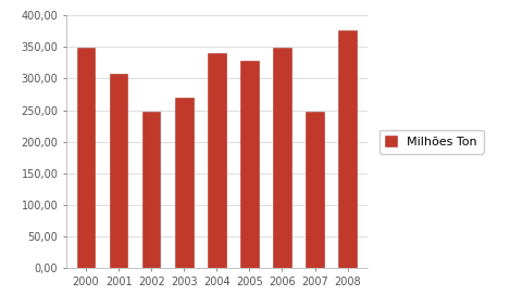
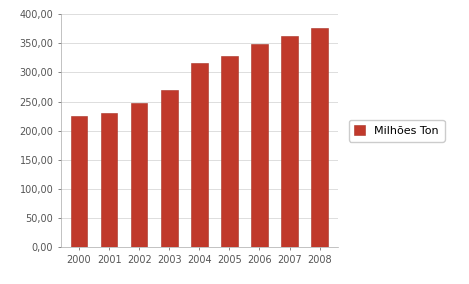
2000: 348 -> 225
2001: 308 -> 230
2004: 340 -> 317
2007: 248 -> 362
